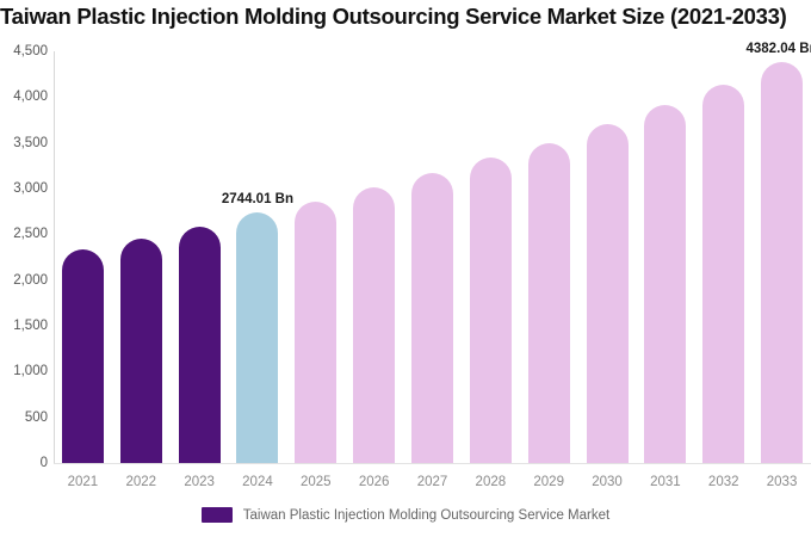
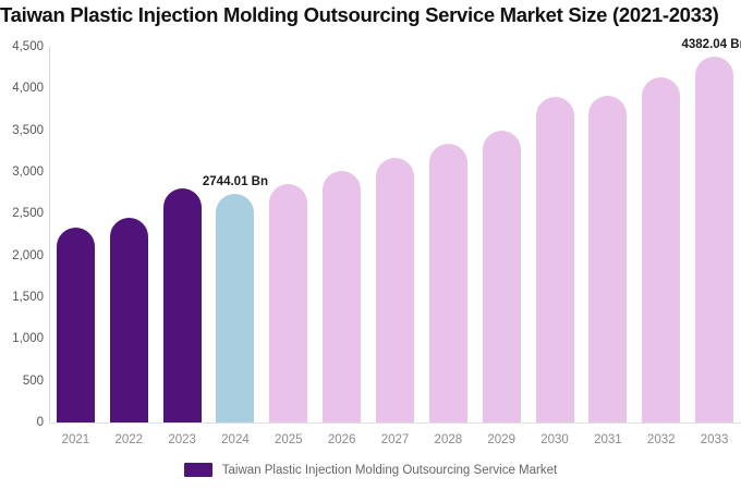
2023: 2600 -> 2800
2030: 3700 -> 3900
